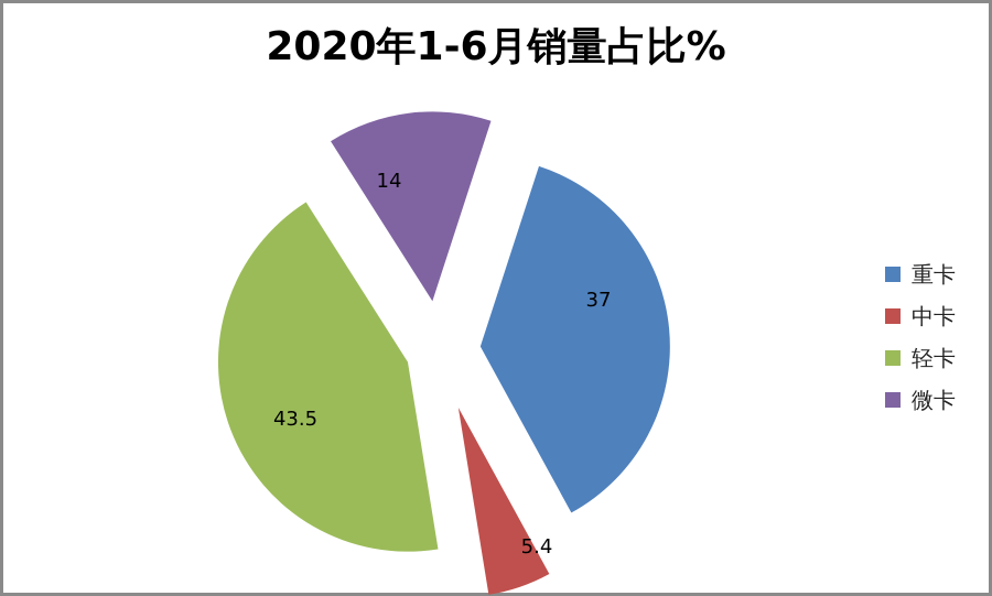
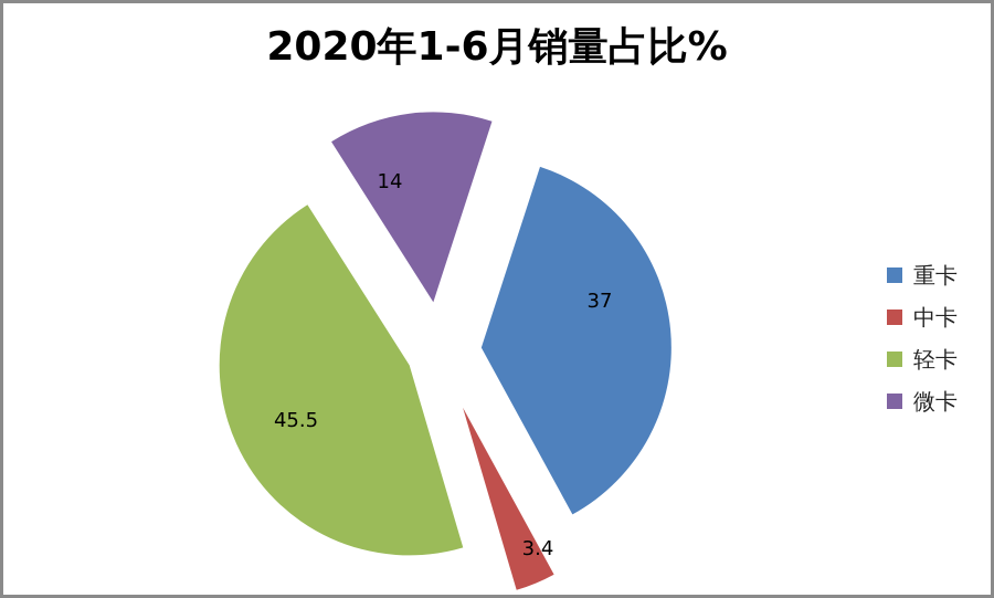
中卡: 5.4 -> 3.4
轻卡: 43.5 -> 45.5
